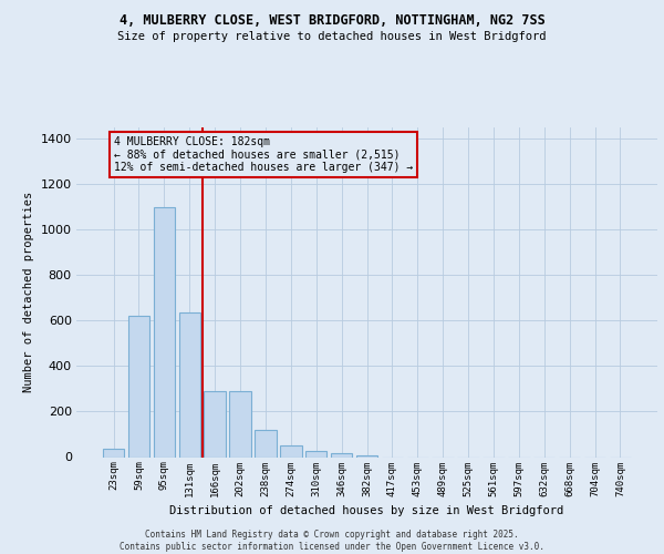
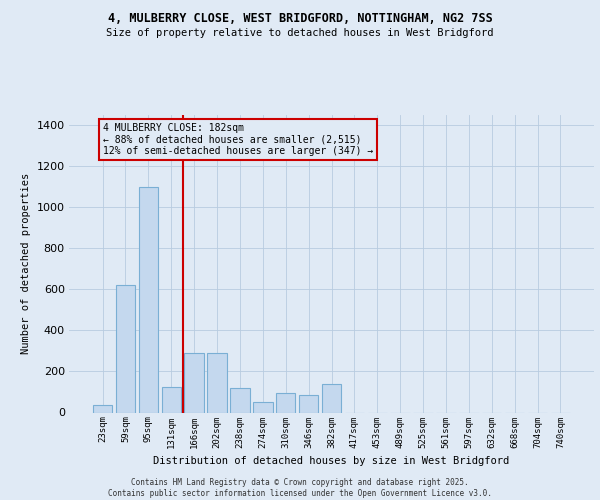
131sqm: 635 -> 125
310sqm: 25 -> 95
346sqm: 15 -> 85
382sqm: 5 -> 140
